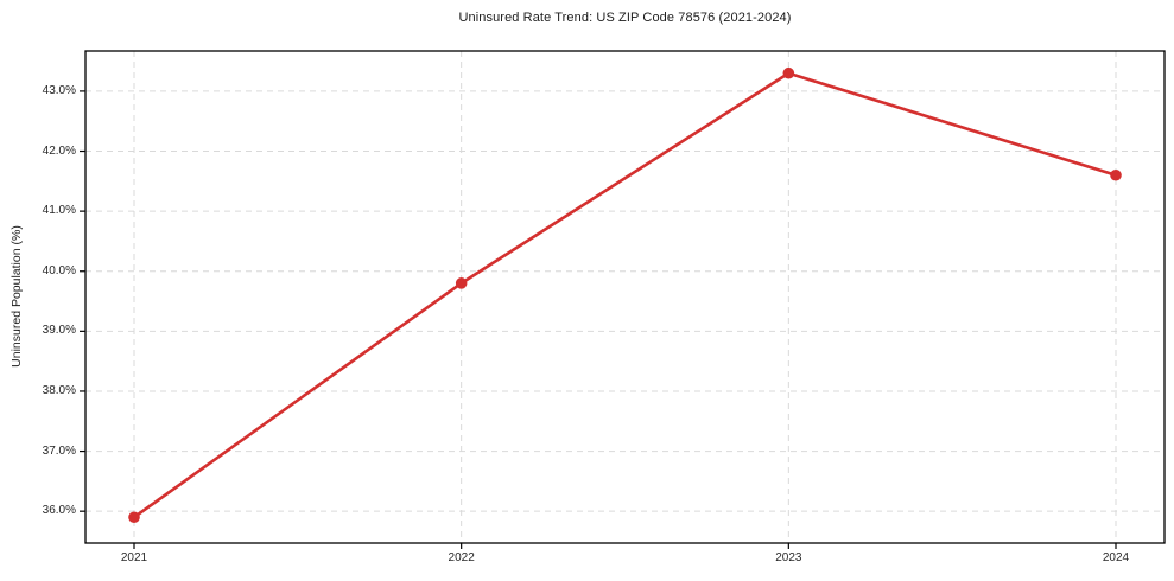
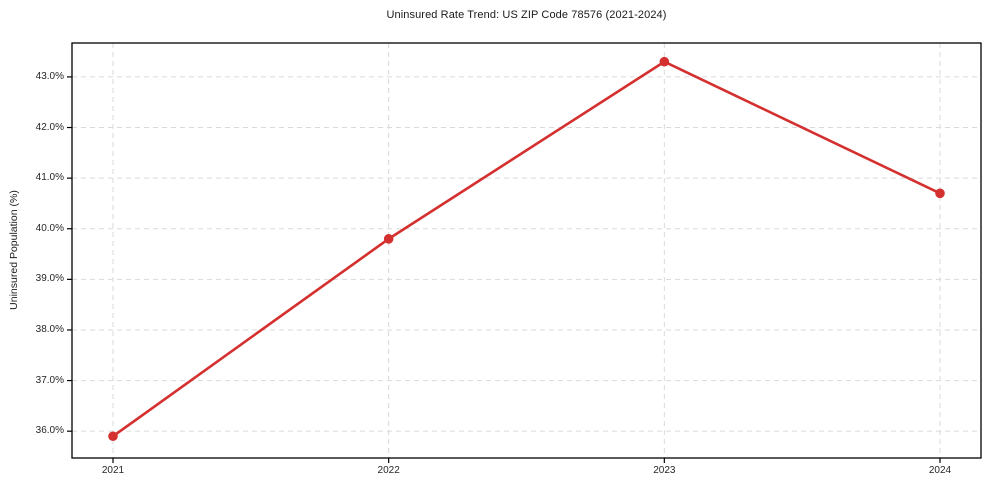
2024: 41.6% -> 40.7%
